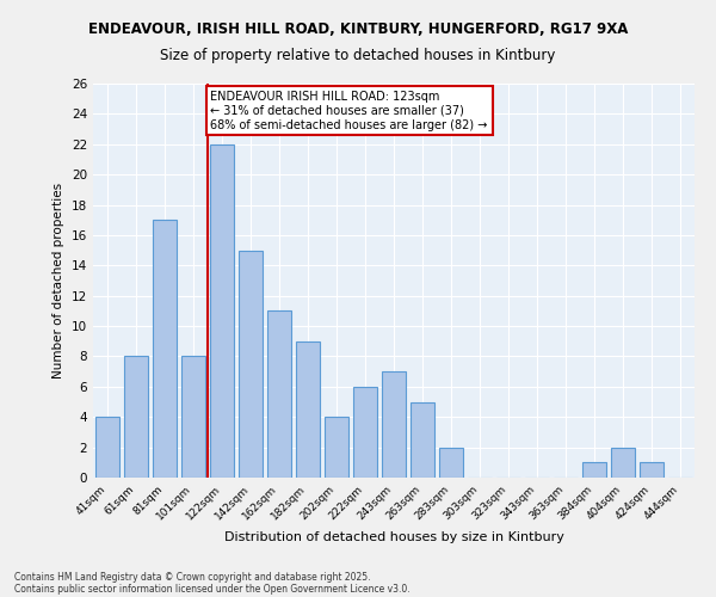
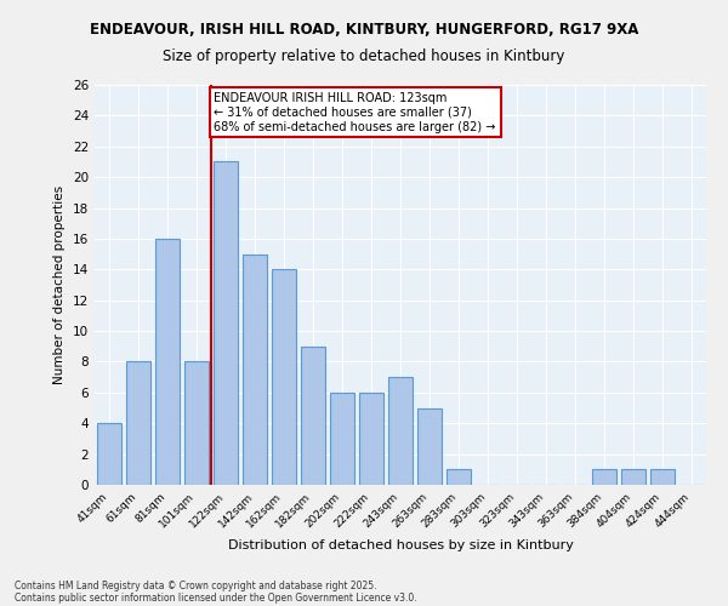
81sqm: 17 -> 16
122sqm: 22 -> 21
162sqm: 11 -> 14
202sqm: 4 -> 6
283sqm: 2 -> 1
404sqm: 2 -> 1
